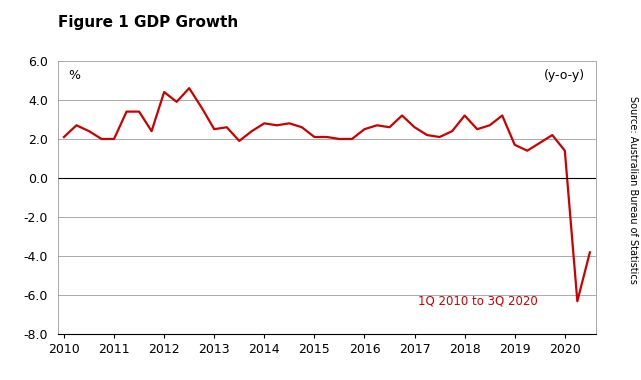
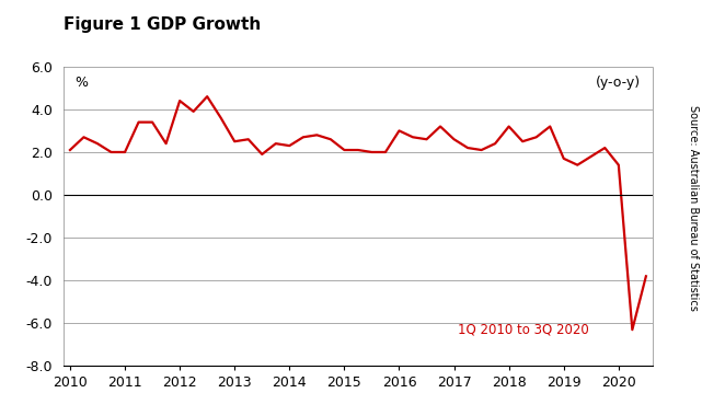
2014: 2.8 -> 2.3
2016: 2.5 -> 3.0
